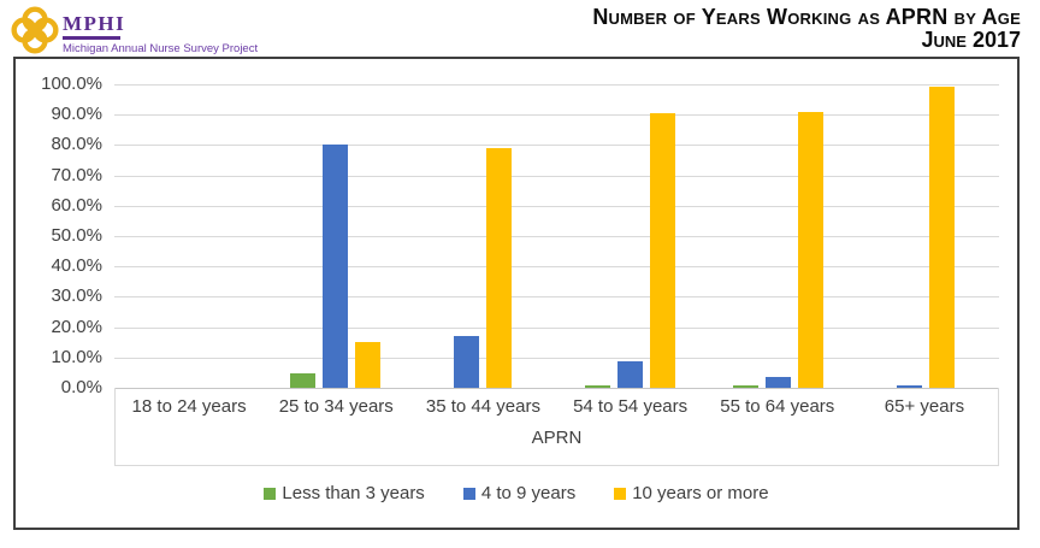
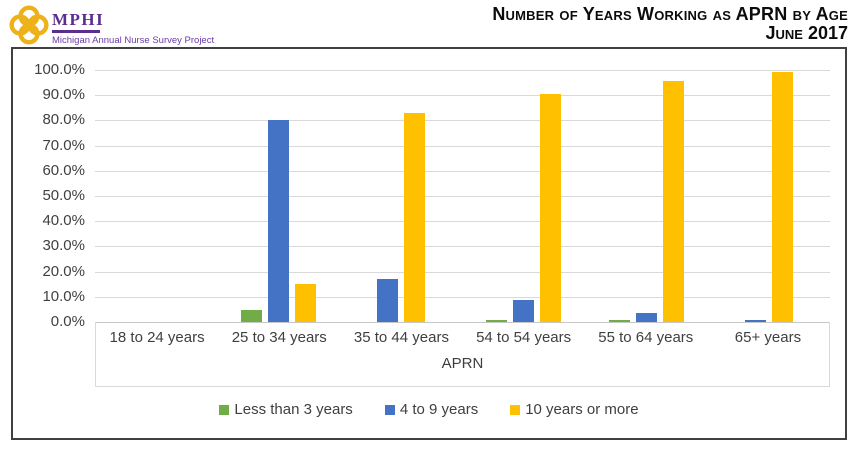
10 years or more/35 to 44 years: 79% -> 83%
10 years or more/55 to 64 years: 91% -> 96%
